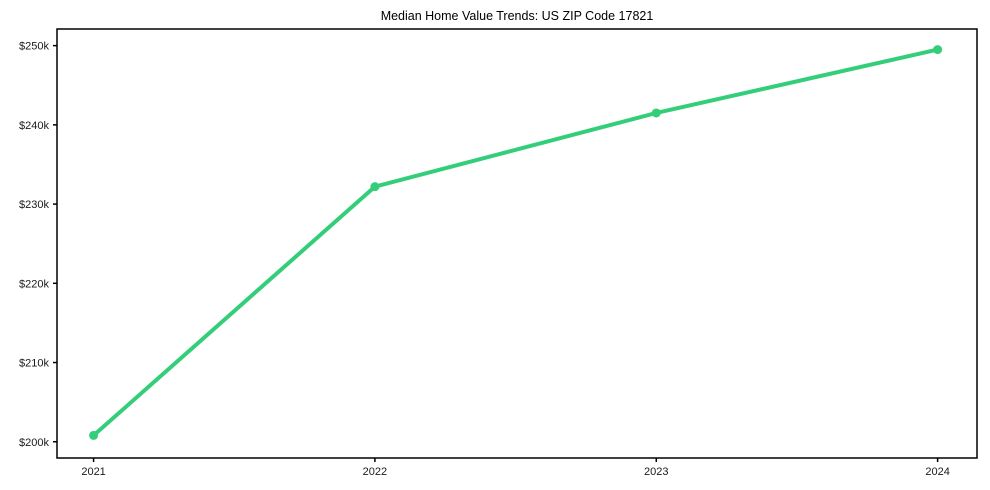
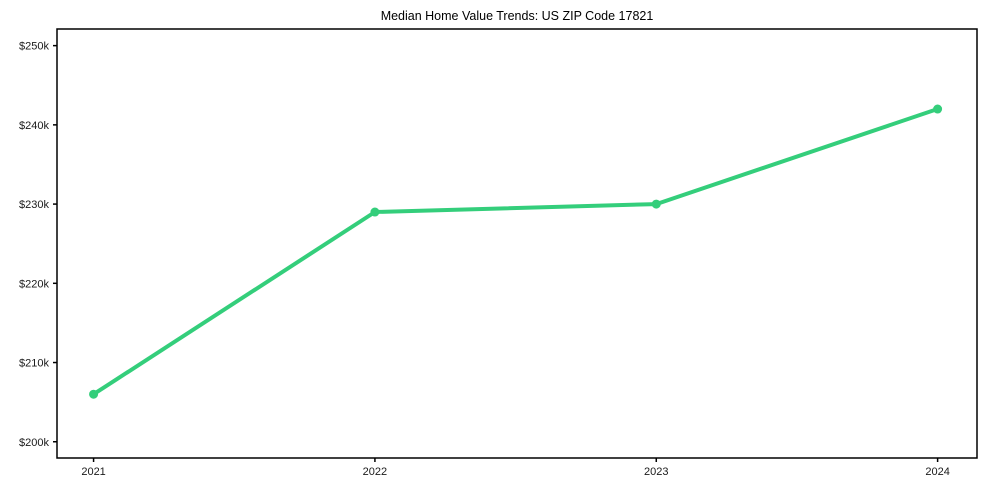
2021: $201k -> $206k
2022: $232k -> $229k
2023: $242k -> $230k
2024: $250k -> $242k
